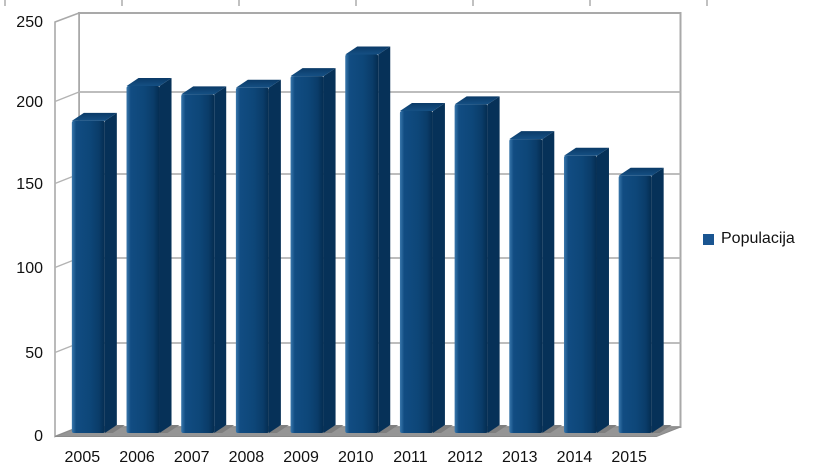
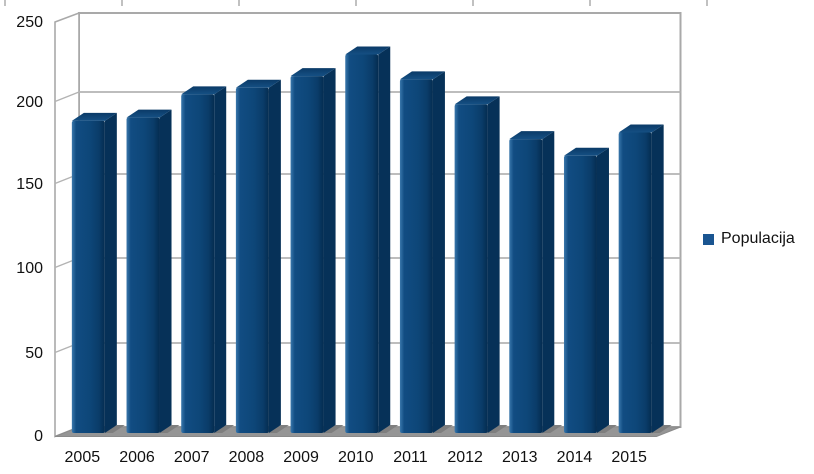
2006: 209 -> 190
2011: 194 -> 213
2015: 155 -> 181
